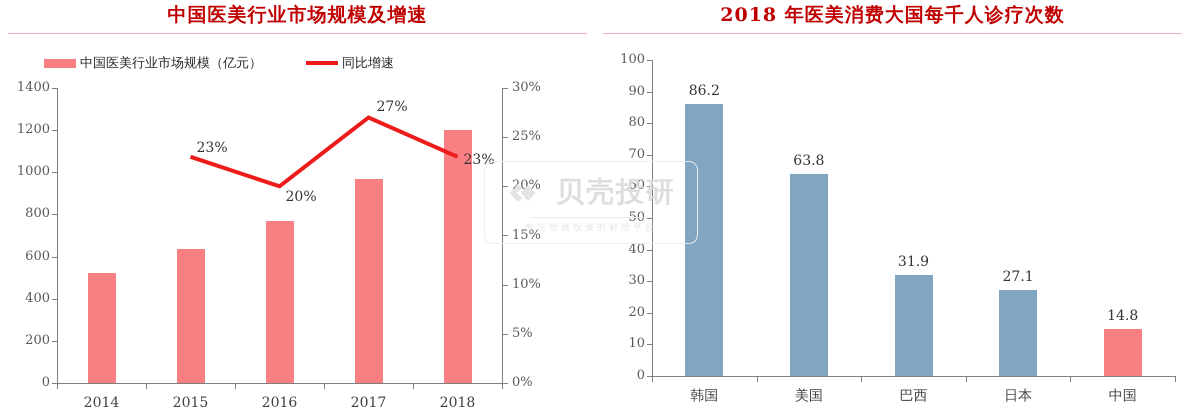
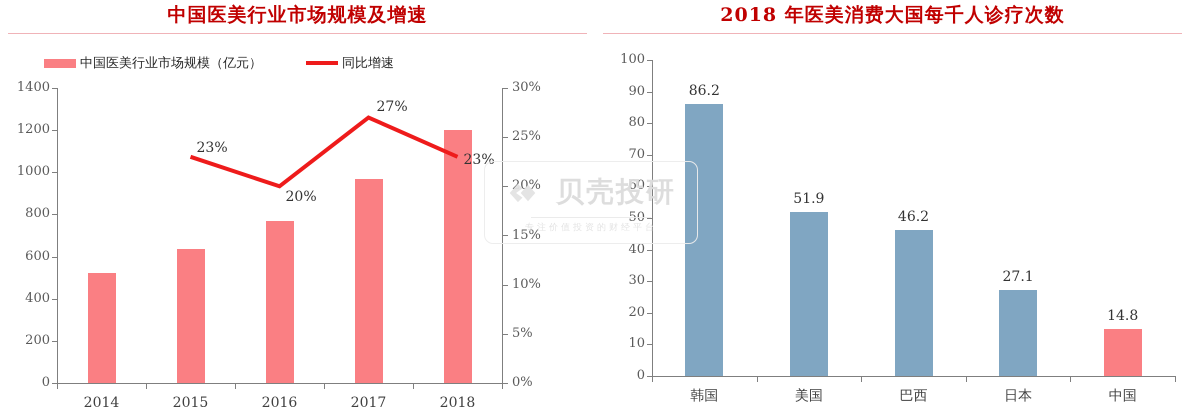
2018 年医美消费大国每千人诊疗次数/美国: 63.8 -> 51.9
2018 年医美消费大国每千人诊疗次数/巴西: 31.9 -> 46.2
